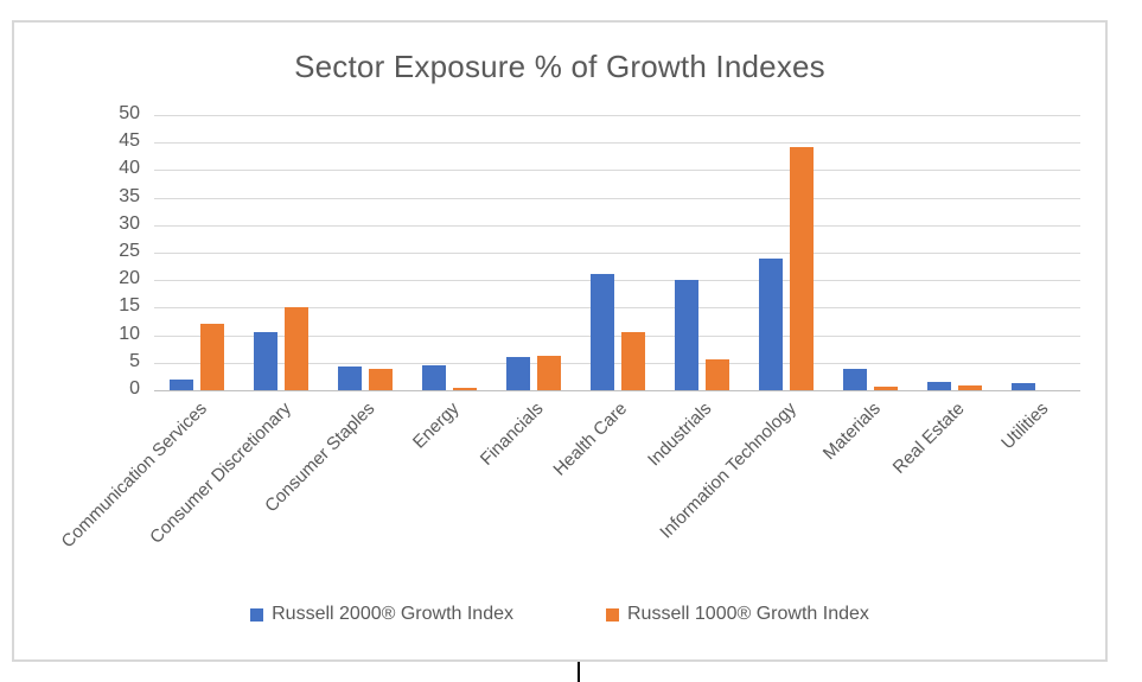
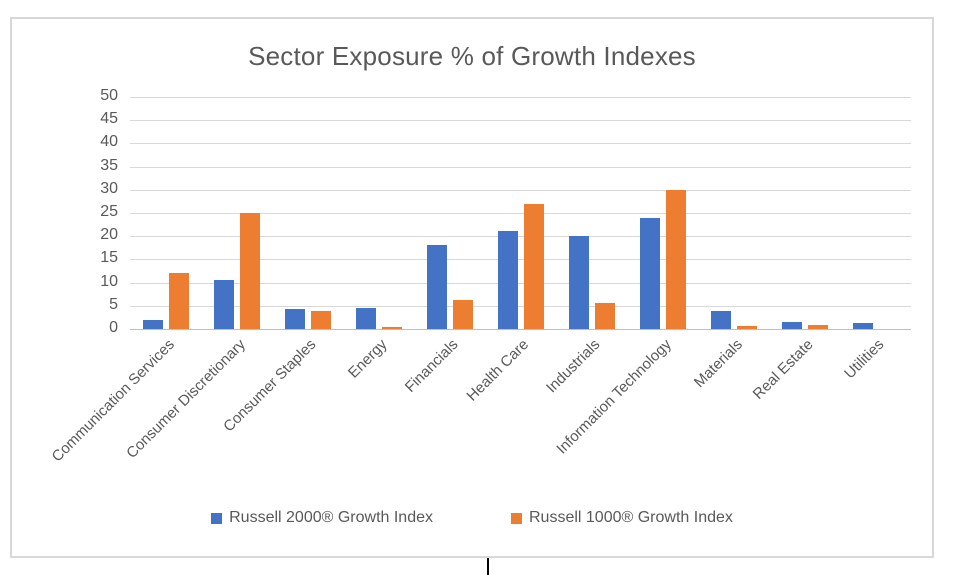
Russell 1000® Growth Index/Consumer Discretionary: 15 -> 25
Russell 2000® Growth Index/Financials: 6 -> 18
Russell 1000® Growth Index/Health Care: 11 -> 27
Russell 1000® Growth Index/Information Technology: 44 -> 30
